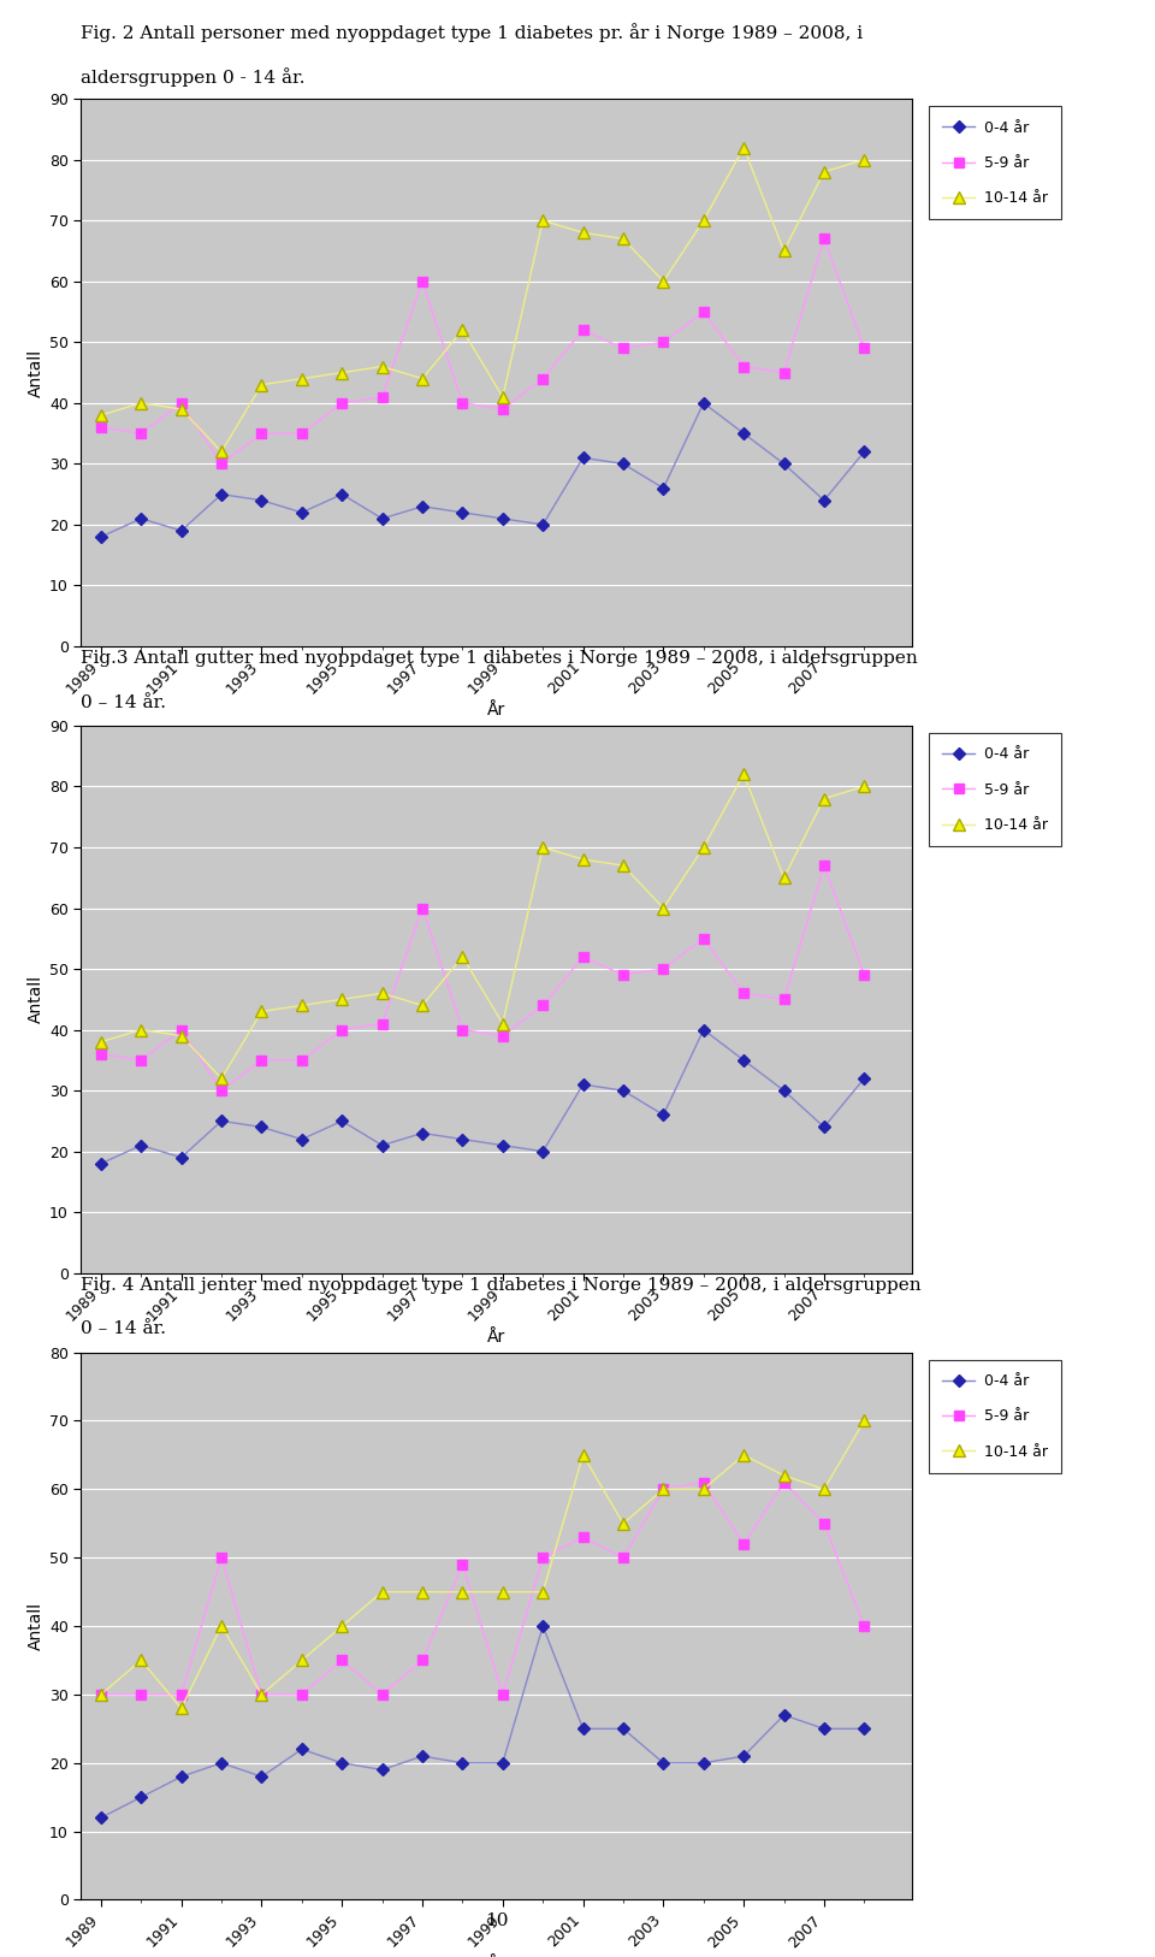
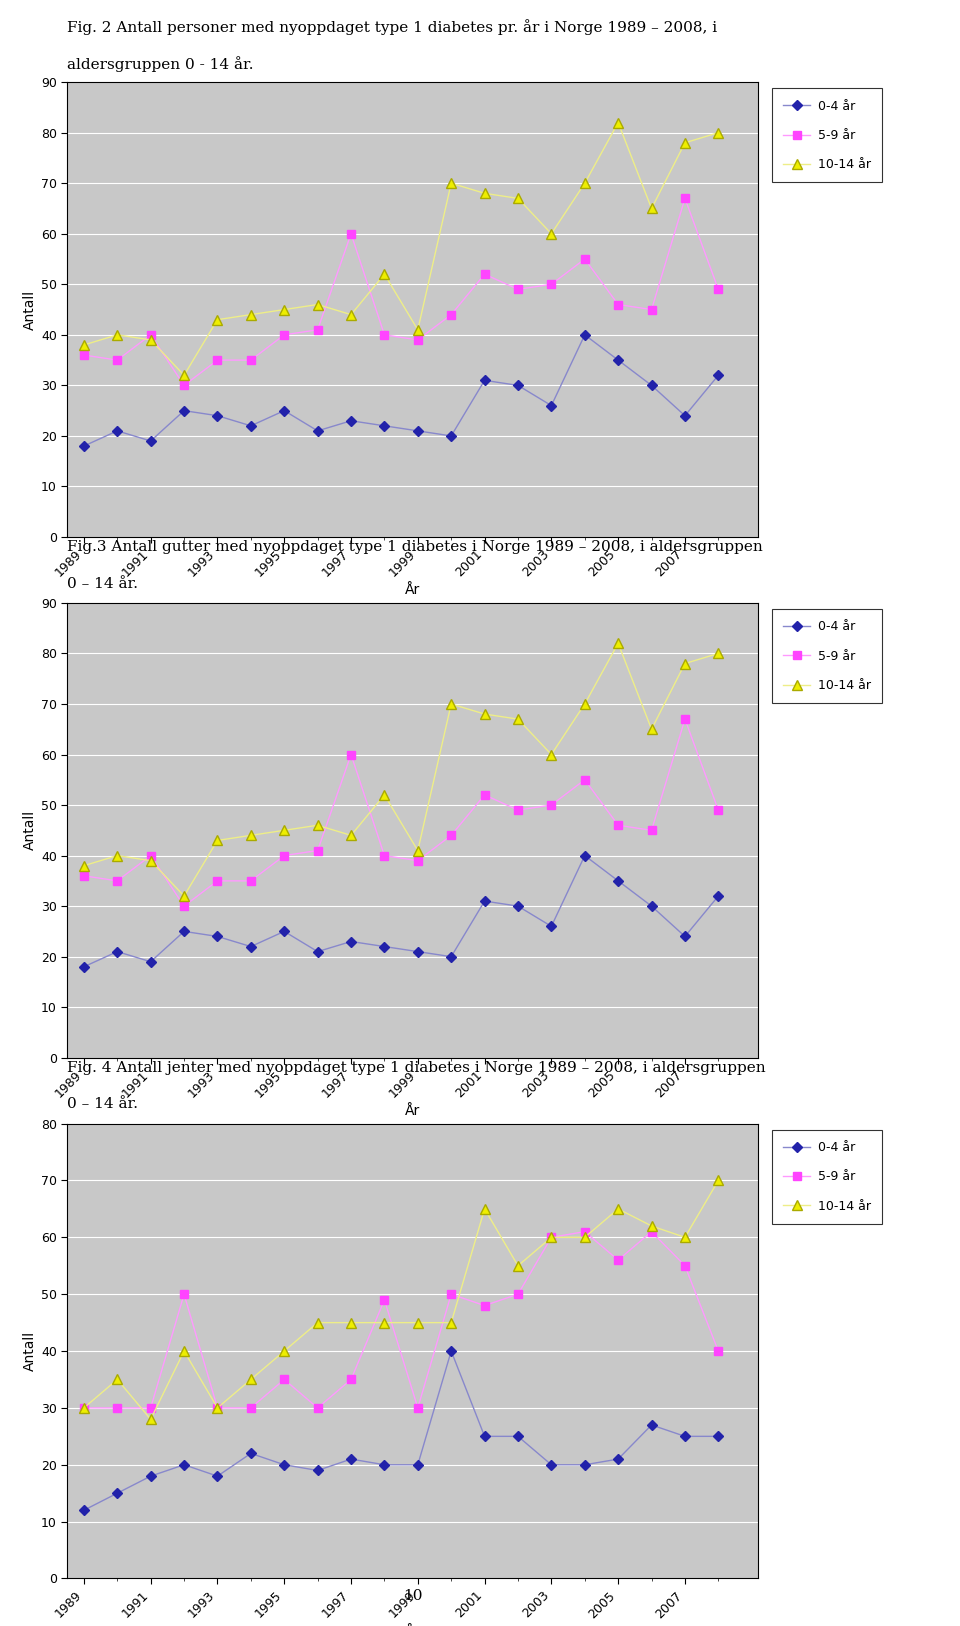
5-9 år/2001: 53 -> 48
5-9 år/2005: 52 -> 56
